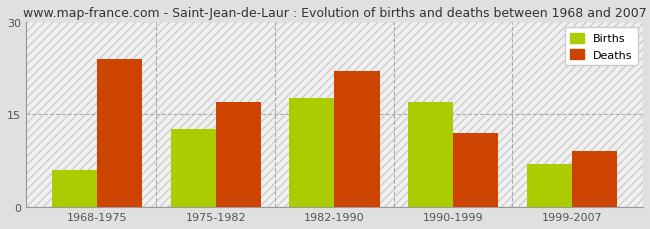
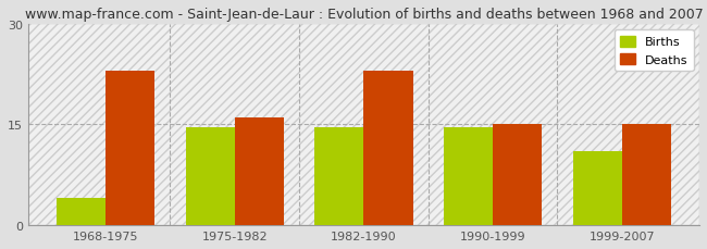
Births/1968-1975: 6.0 -> 4.0
Deaths/1968-1975: 24 -> 23
Births/1975-1982: 12.6 -> 14.5
Deaths/1975-1982: 17 -> 16
Births/1982-1990: 17.6 -> 14.5
Deaths/1982-1990: 22 -> 23
Births/1990-1999: 17.0 -> 14.5
Deaths/1990-1999: 12 -> 15
Births/1999-2007: 7.0 -> 11.0
Deaths/1999-2007: 9 -> 15
